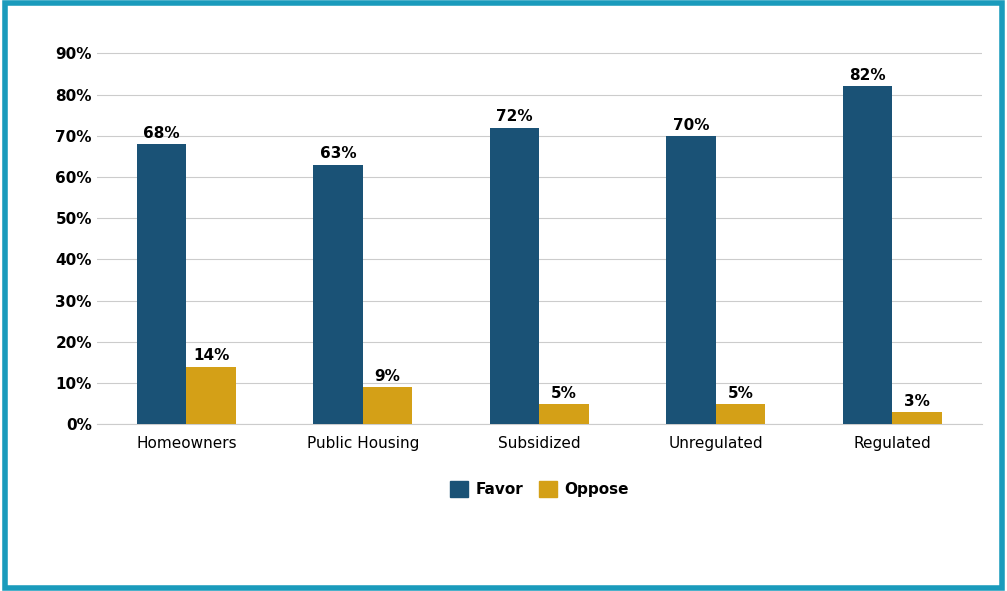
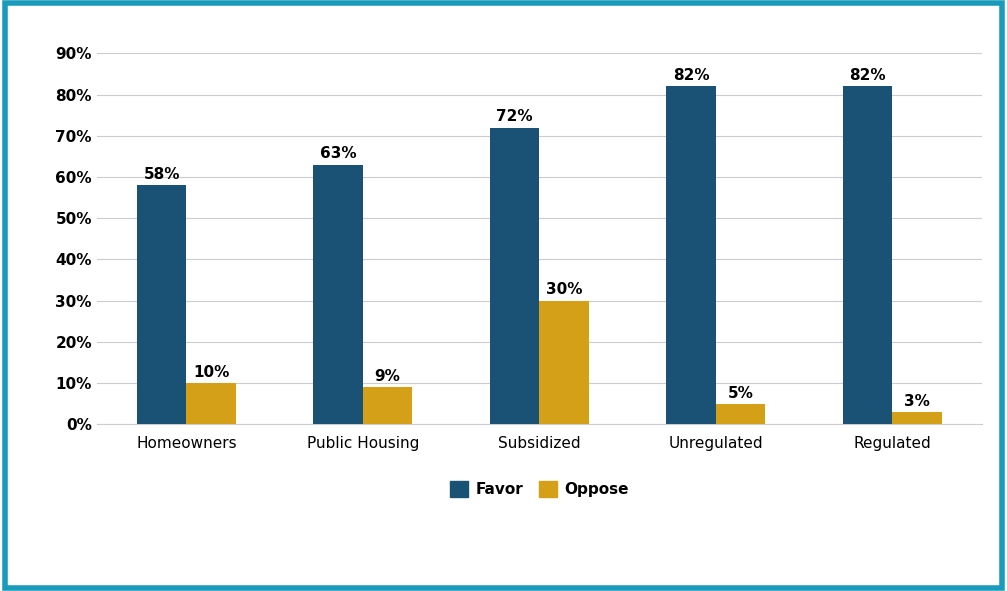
Favor/Homeowners: 68% -> 58%
Oppose/Homeowners: 14% -> 10%
Oppose/Subsidized: 5% -> 30%
Favor/Unregulated: 70% -> 82%
